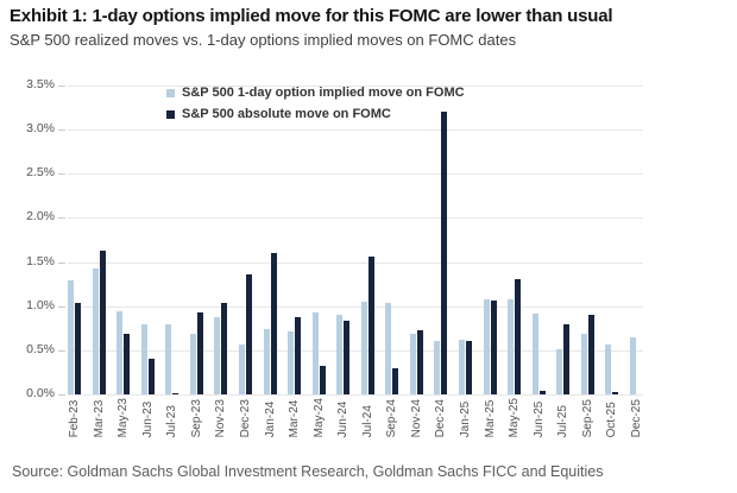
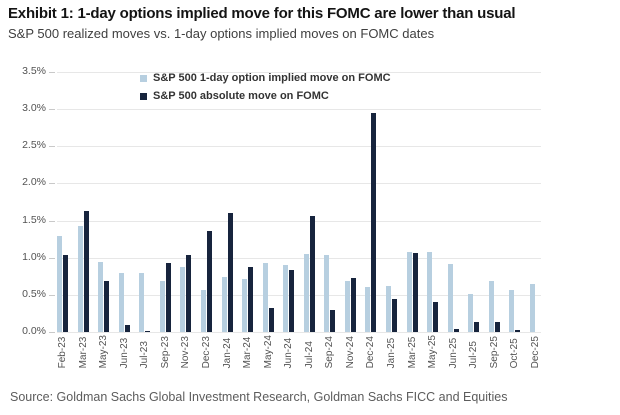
S&P 500 absolute move on FOMC/Jun-23: 0.4% -> 0.1%
S&P 500 absolute move on FOMC/Dec-24: 3.2% -> 3.0%
S&P 500 absolute move on FOMC/Jan-25: 0.6% -> 0.5%
S&P 500 absolute move on FOMC/May-25: 1.3% -> 0.4%
S&P 500 absolute move on FOMC/Jul-25: 0.8% -> 0.1%
S&P 500 absolute move on FOMC/Sep-25: 0.9% -> 0.1%
